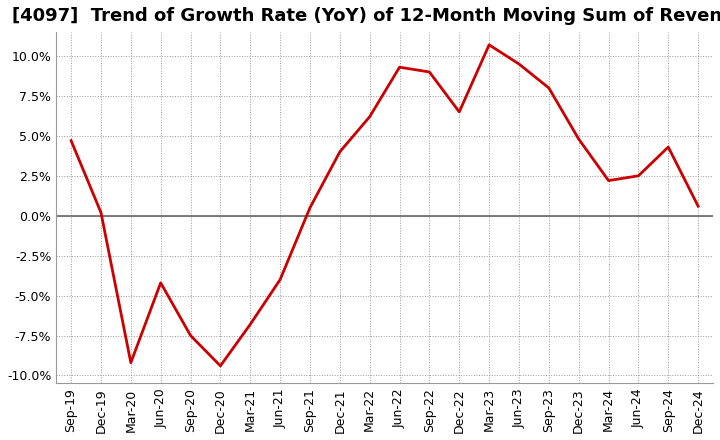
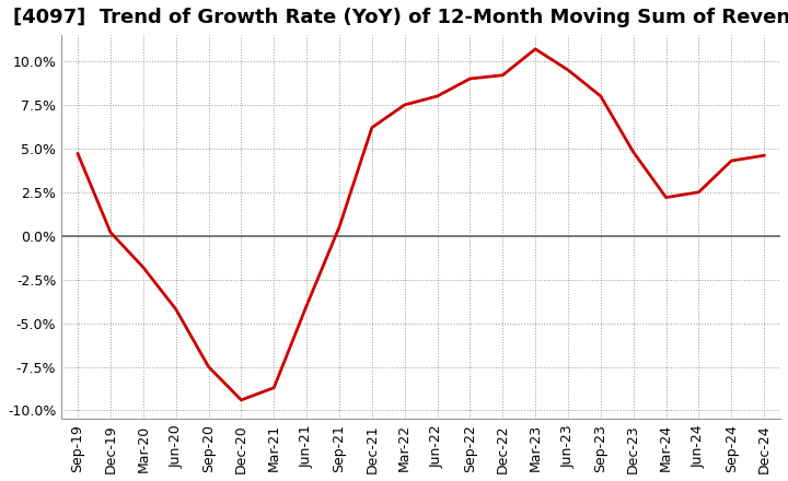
Mar-20: -9.2% -> -1.8%
Mar-21: -6.8% -> -8.7%
Dec-21: 4.0% -> 6.2%
Mar-22: 6.2% -> 7.5%
Jun-22: 9.3% -> 8.0%
Dec-22: 6.5% -> 9.2%
Dec-24: 0.6% -> 4.6%
